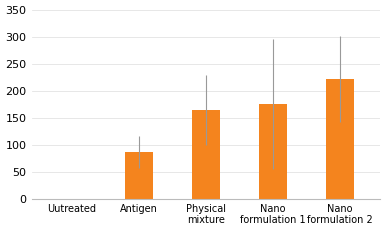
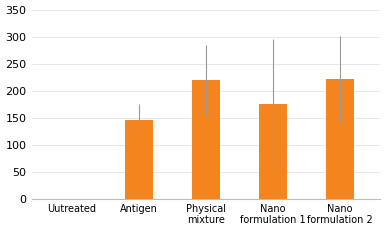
Antigen: 87 -> 146
Physical mixture: 165 -> 220
